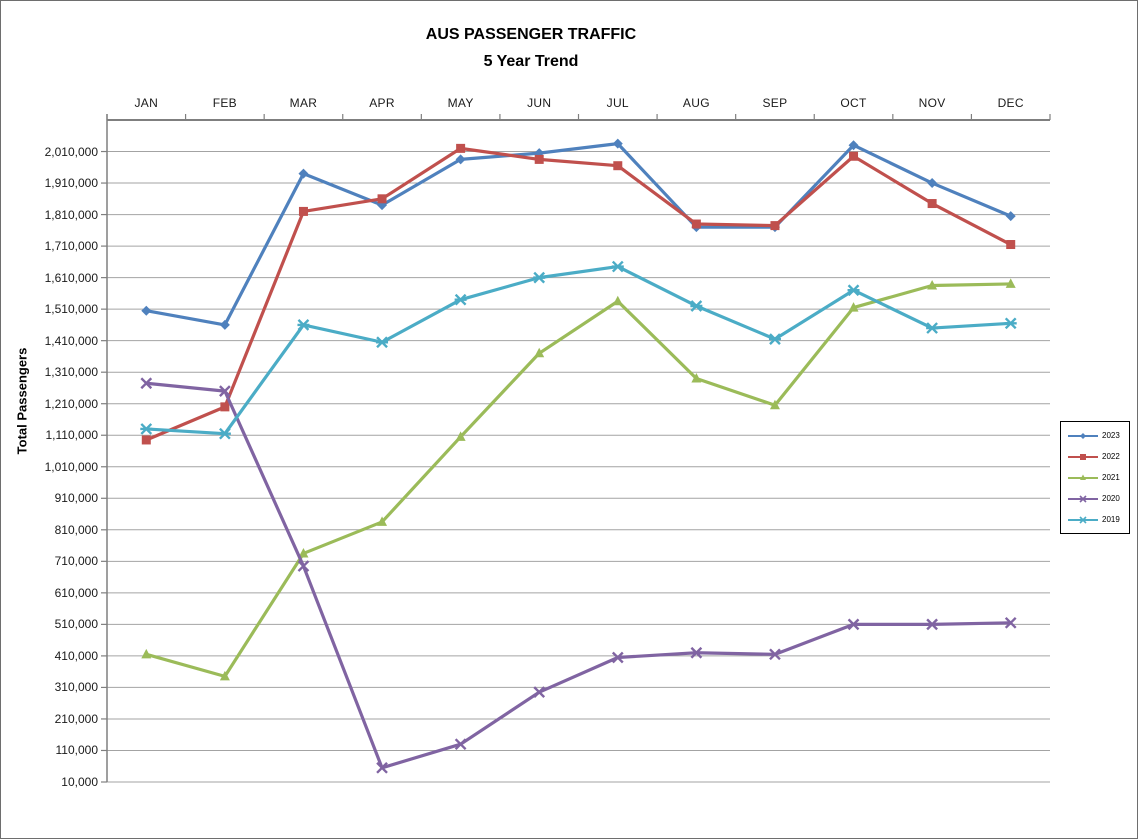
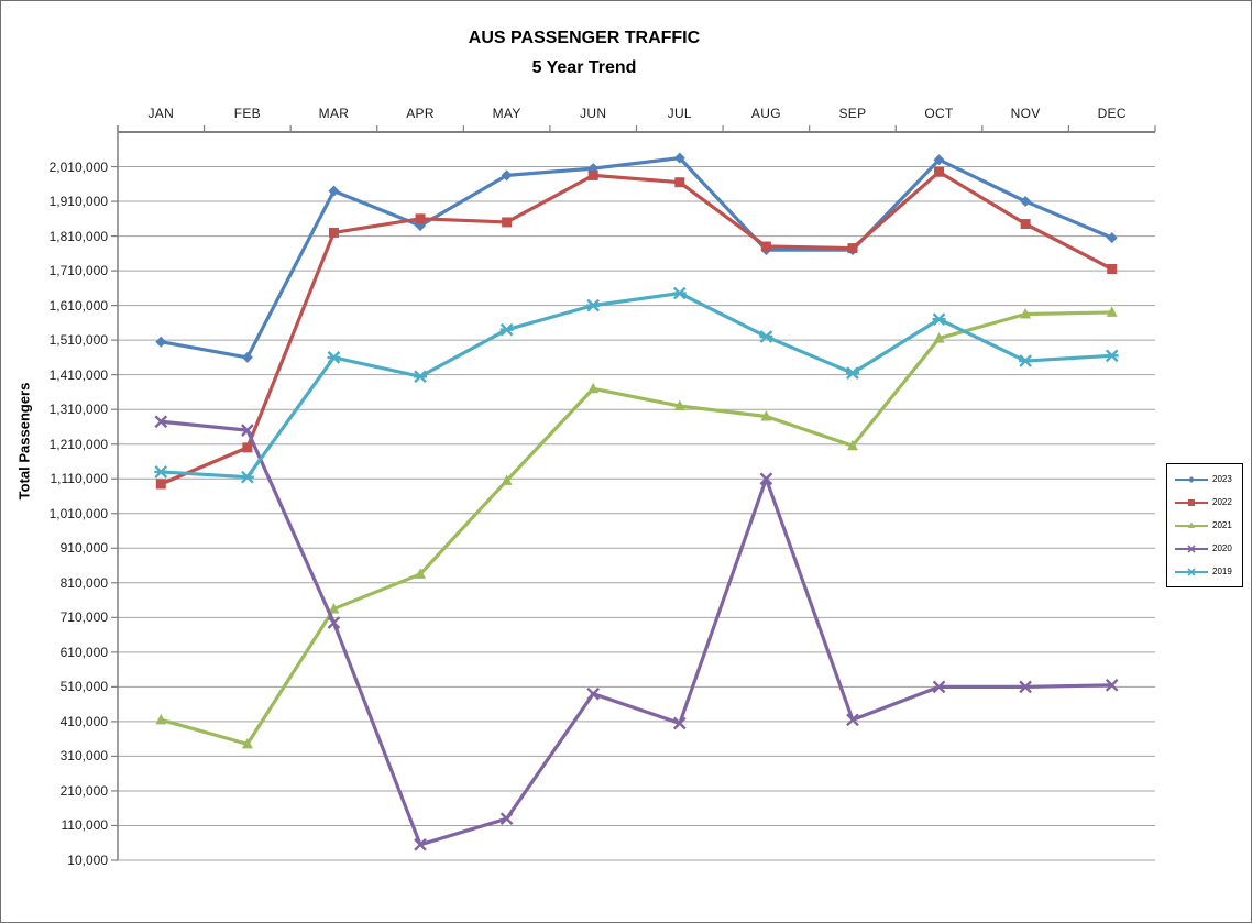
2022/MAY: 2020000 -> 1850000
2020/JUN: 300000 -> 490000
2021/JUL: 1540000 -> 1320000
2020/AUG: 420000 -> 1110000
